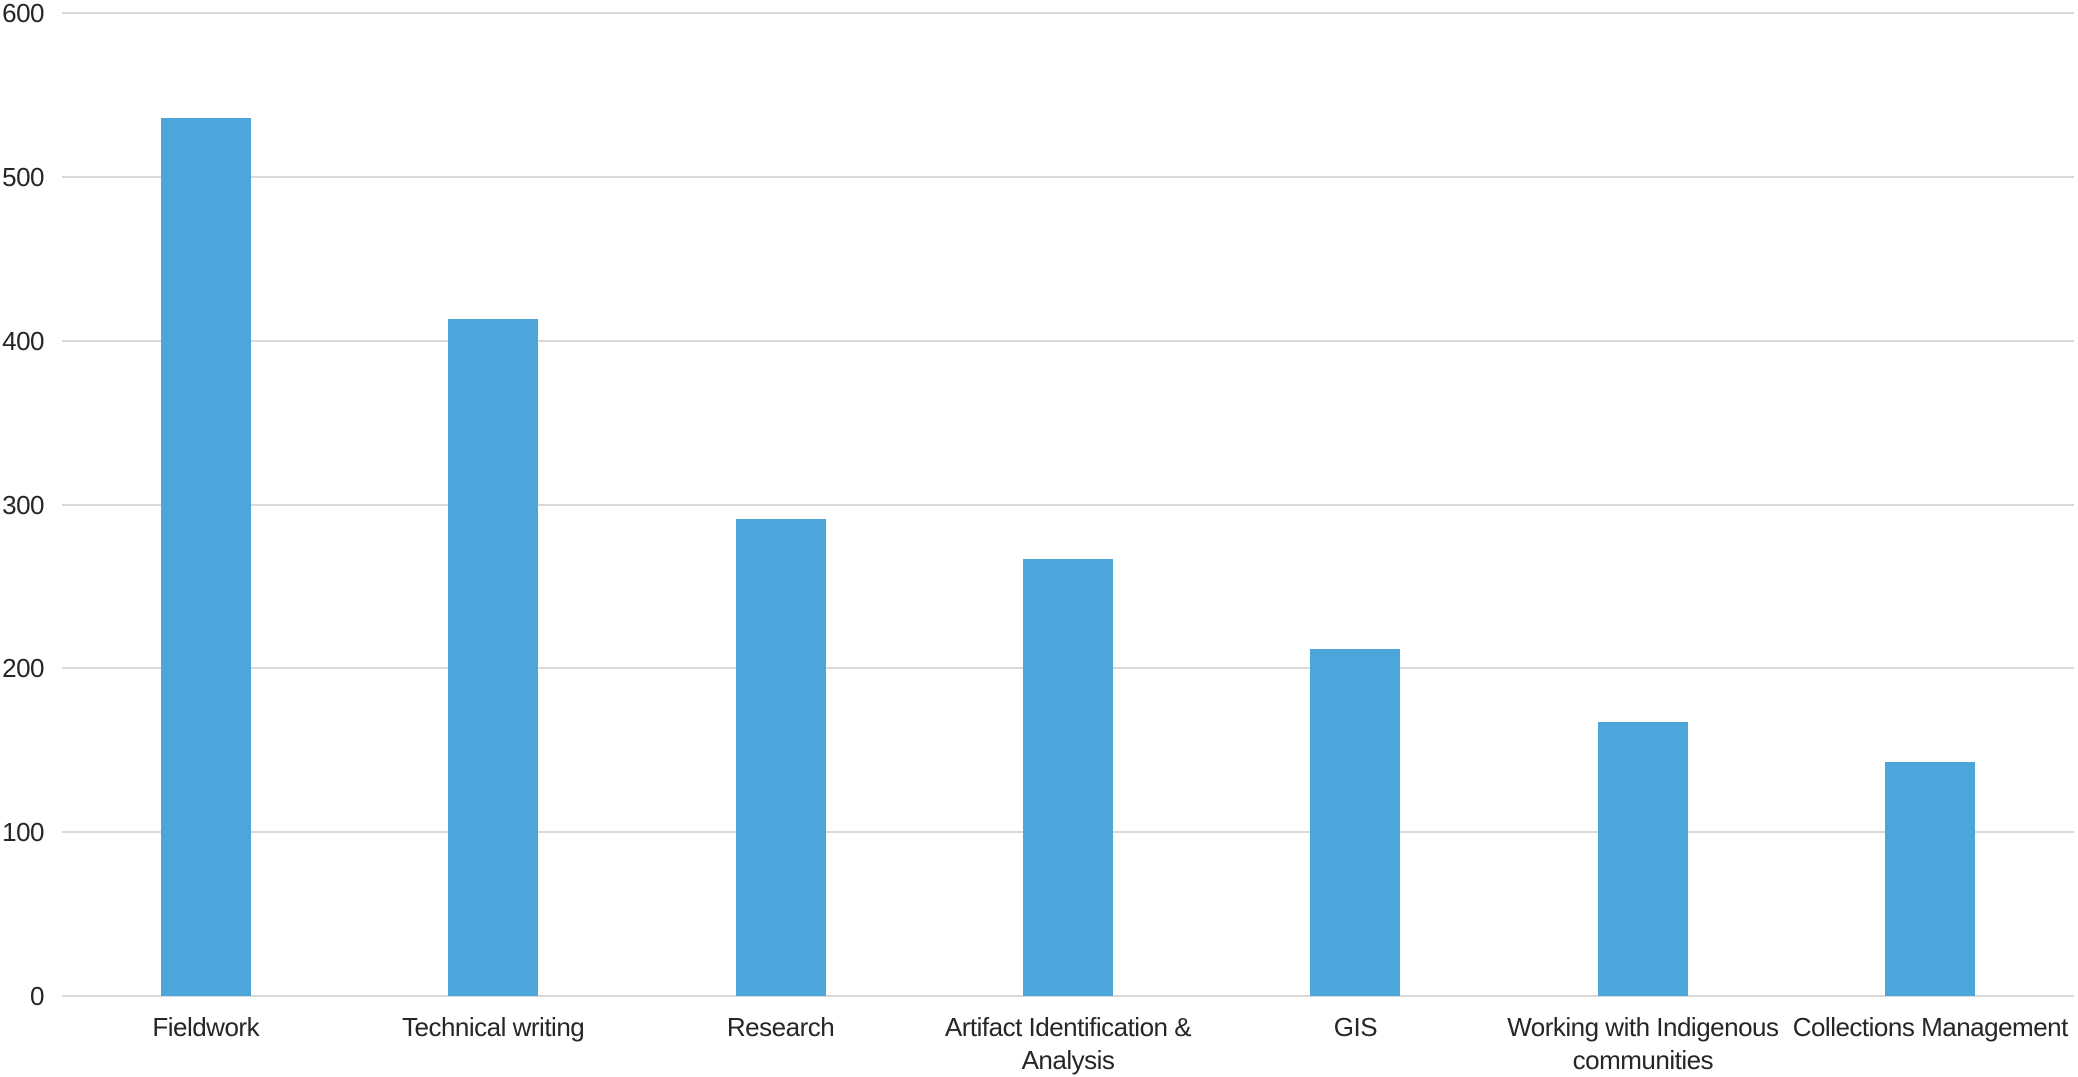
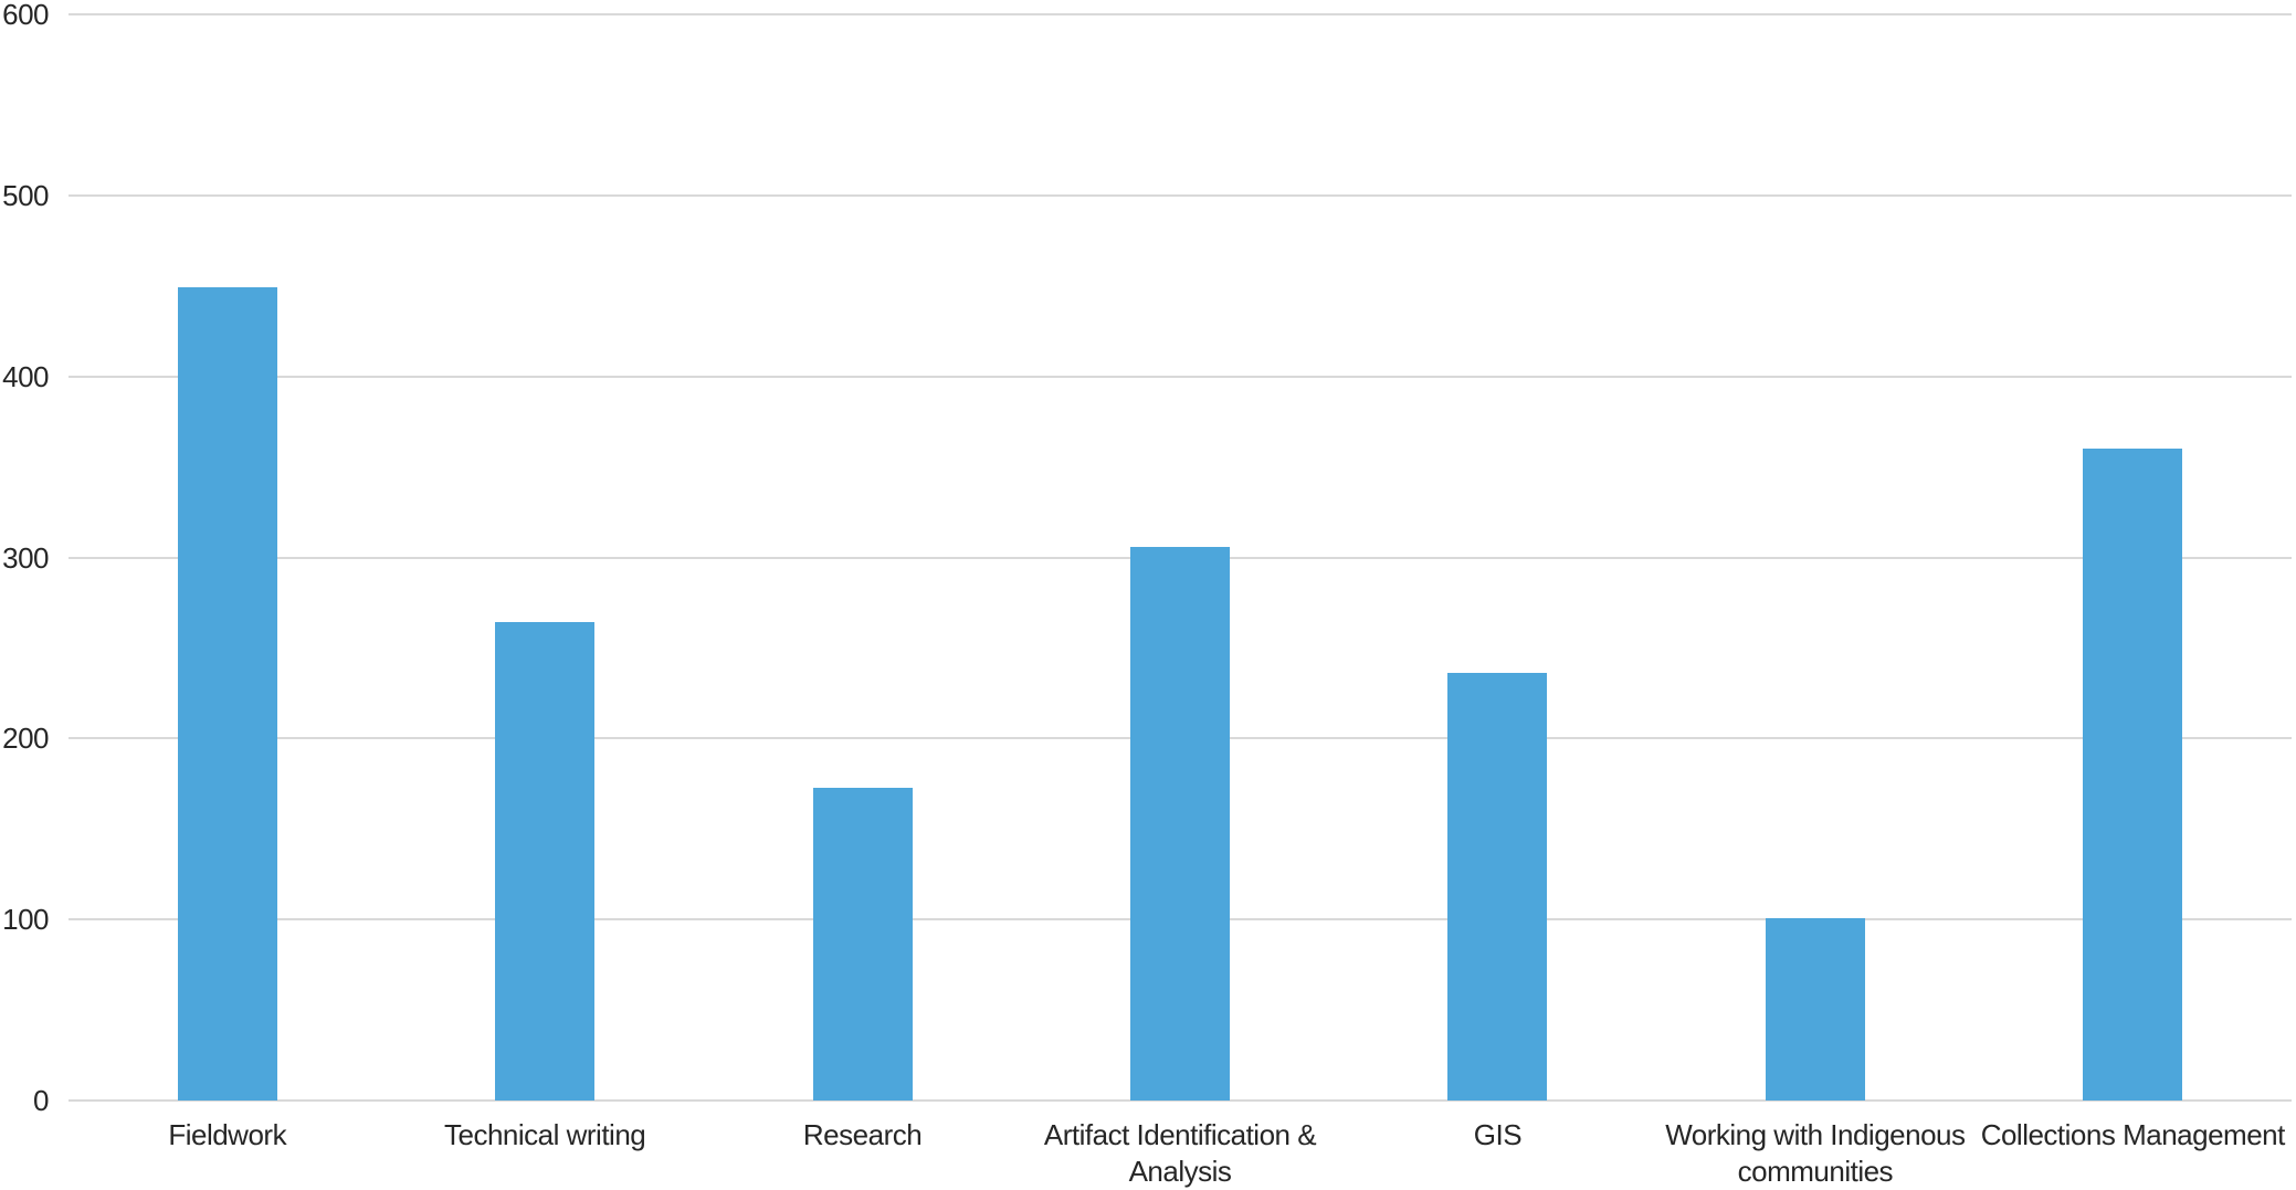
Fieldwork: 536 -> 449
Technical writing: 413 -> 264
Research: 291 -> 173
Artifact Identification & Analysis: 267 -> 306
GIS: 212 -> 236
Working with Indigenous communities: 167 -> 101
Collections Management: 143 -> 360
